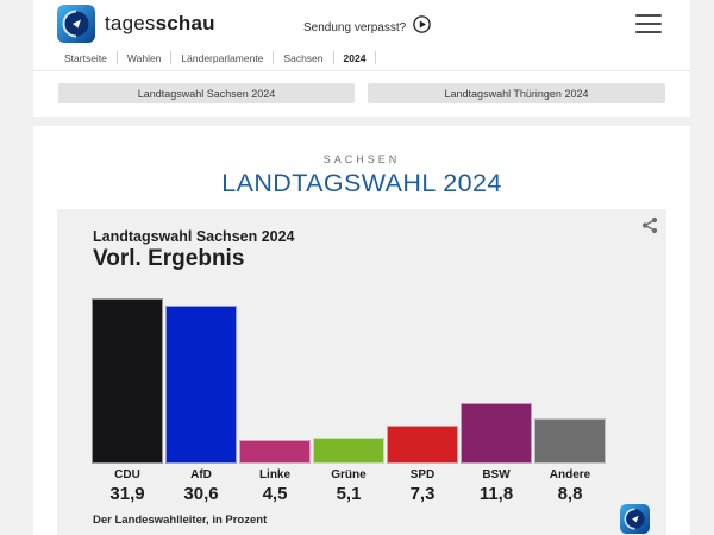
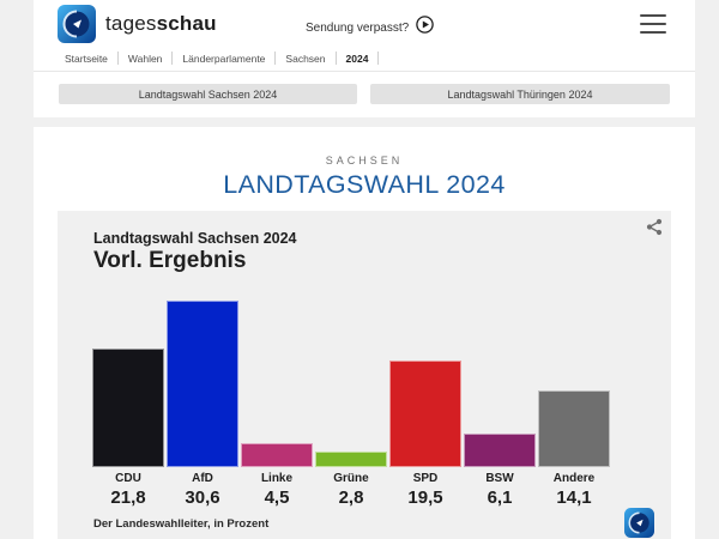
CDU: 31,9 -> 21,8
Grüne: 5,1 -> 2,8
SPD: 7,3 -> 19,5
BSW: 11,8 -> 6,1
Andere: 8,8 -> 14,1
